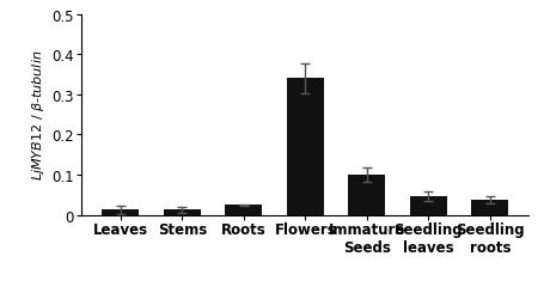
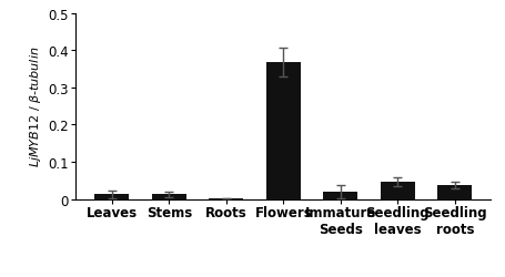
Roots: 0.025 -> 0.002
Flowers: 0.340 -> 0.368
Immature Seeds: 0.100 -> 0.020
